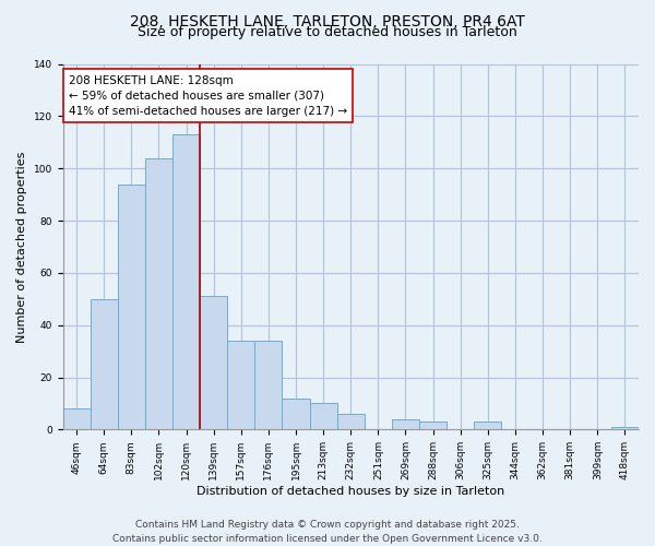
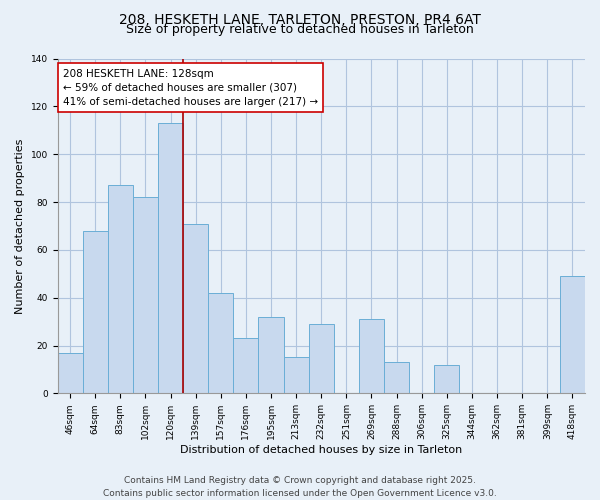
46sqm: 8 -> 17
64sqm: 50 -> 68
83sqm: 94 -> 87
102sqm: 104 -> 82
139sqm: 51 -> 71
157sqm: 34 -> 42
176sqm: 34 -> 23
195sqm: 12 -> 32
213sqm: 10 -> 15
232sqm: 6 -> 29
269sqm: 4 -> 31
288sqm: 3 -> 13
325sqm: 3 -> 12
418sqm: 1 -> 49
